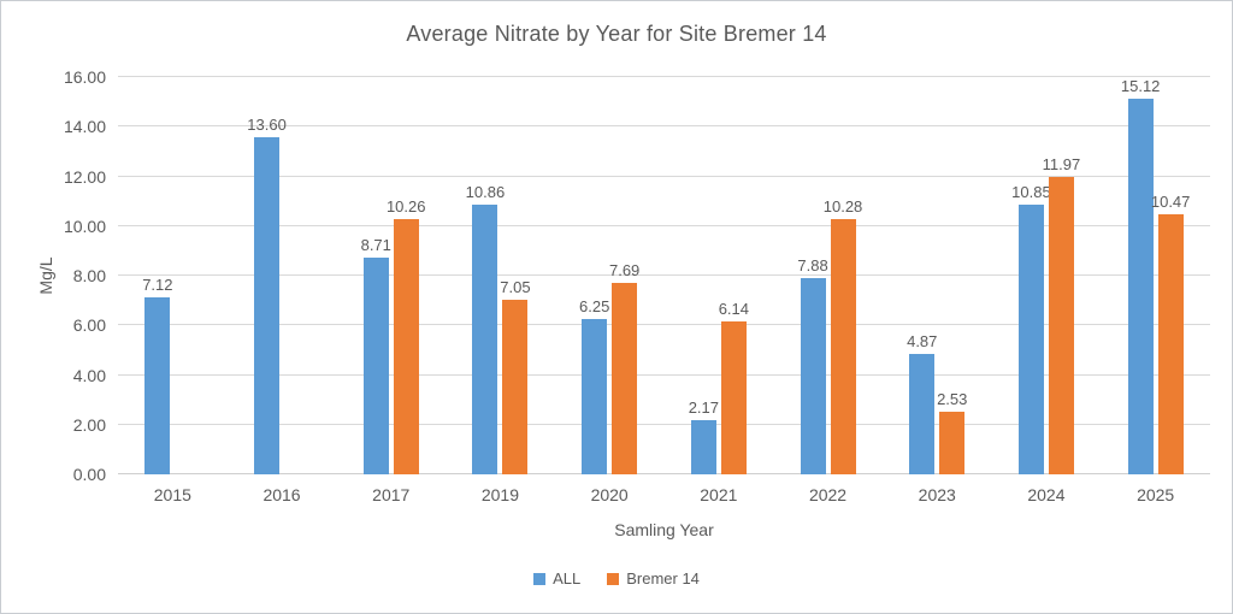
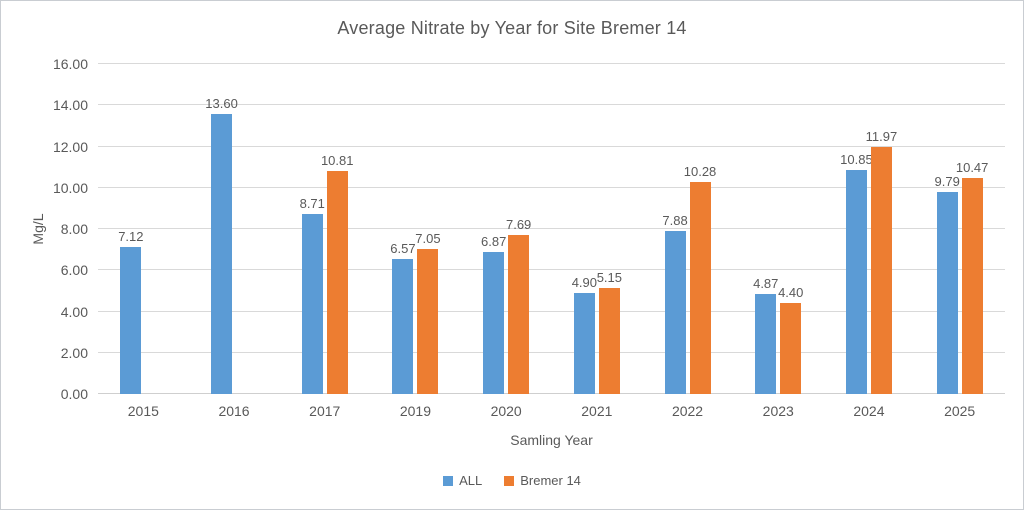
Bremer 14/2017: 10.26 -> 10.81
ALL/2019: 10.86 -> 6.57
ALL/2020: 6.25 -> 6.87
ALL/2021: 2.17 -> 4.90
Bremer 14/2021: 6.14 -> 5.15
Bremer 14/2023: 2.53 -> 4.40
ALL/2025: 15.12 -> 9.79
